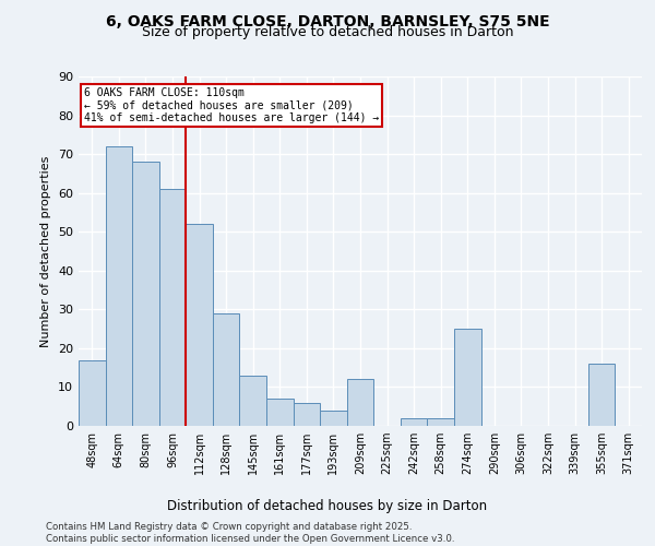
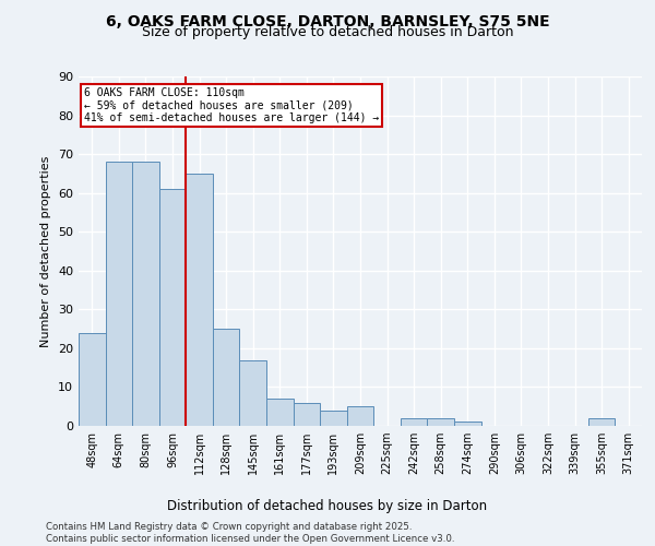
48sqm: 17 -> 24
64sqm: 72 -> 68
112sqm: 52 -> 65
128sqm: 29 -> 25
145sqm: 13 -> 17
209sqm: 12 -> 5
274sqm: 25 -> 1
355sqm: 16 -> 2
